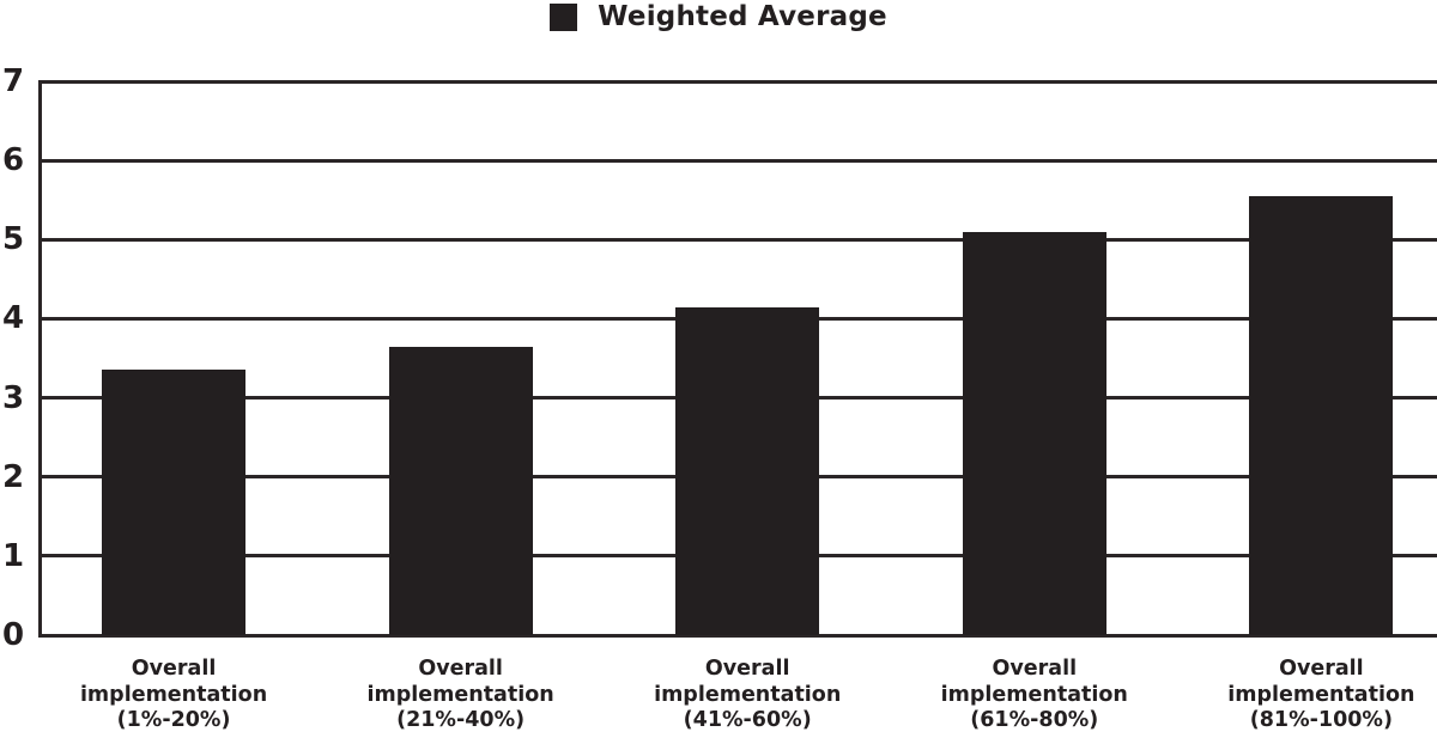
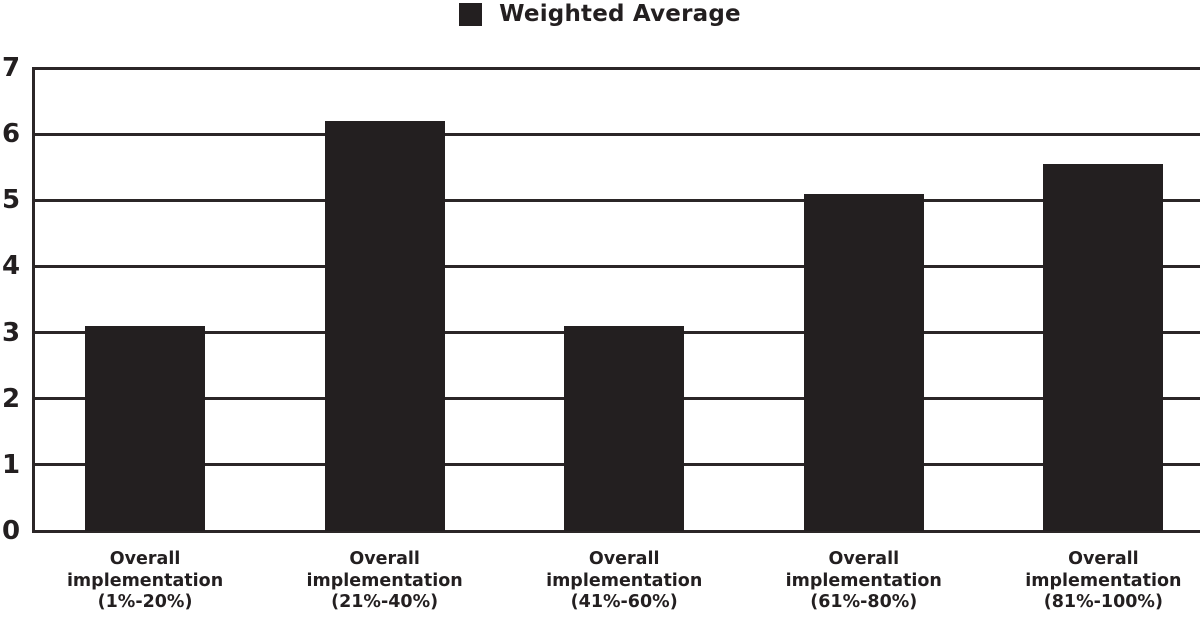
Overall implementation (1%-20%): 3.4 -> 3.1
Overall implementation (21%-40%): 3.6 -> 6.2
Overall implementation (41%-60%): 4.2 -> 3.1
